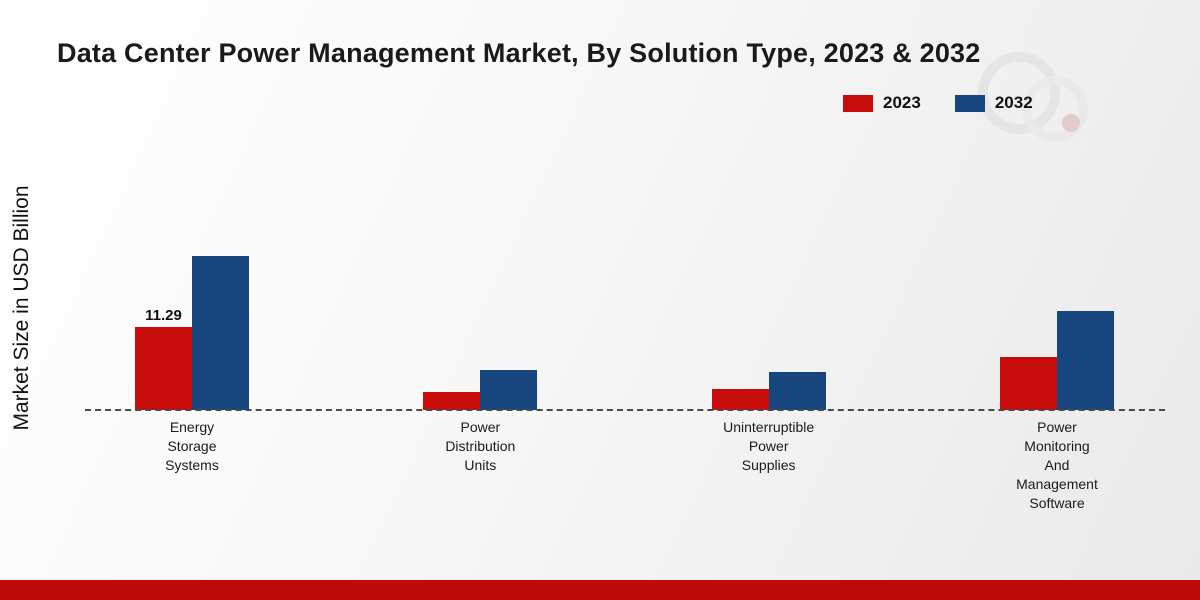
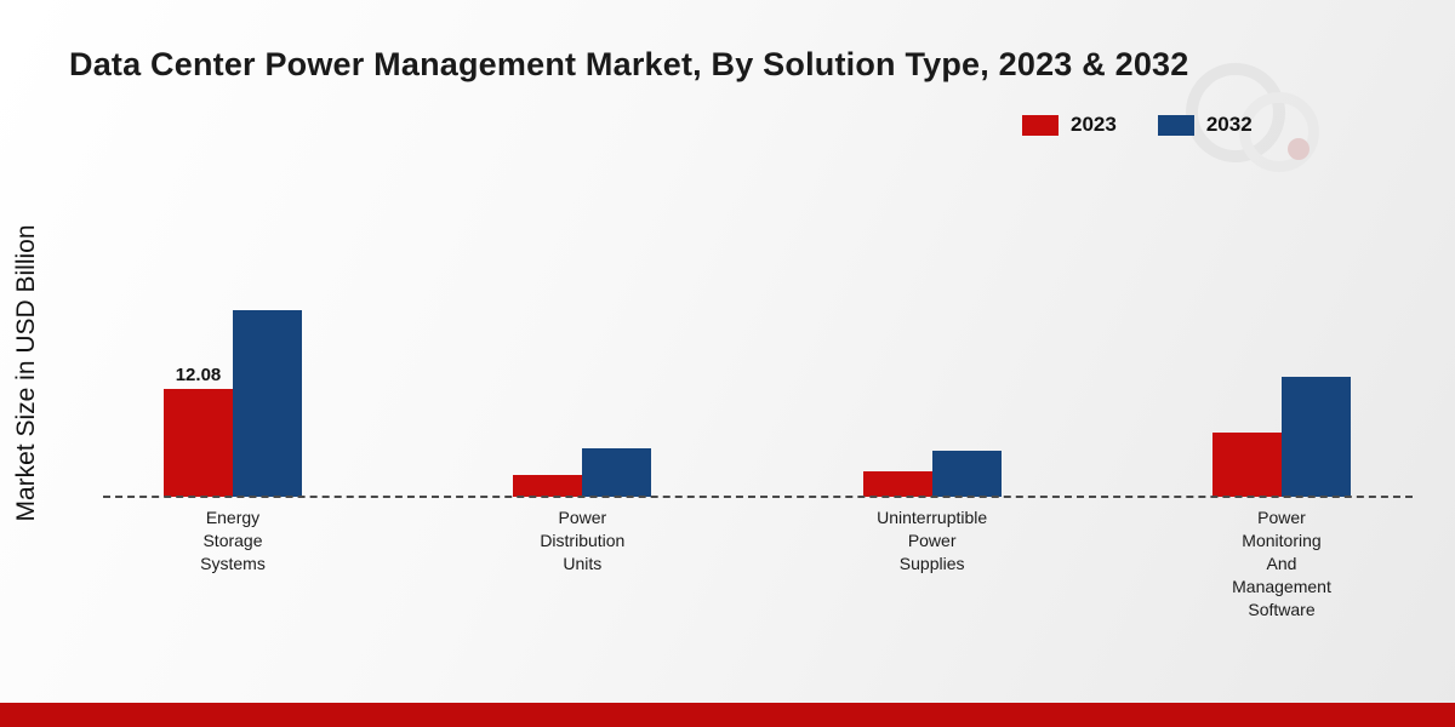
2023/Energy Storage Systems: 11.29 -> 12.08
